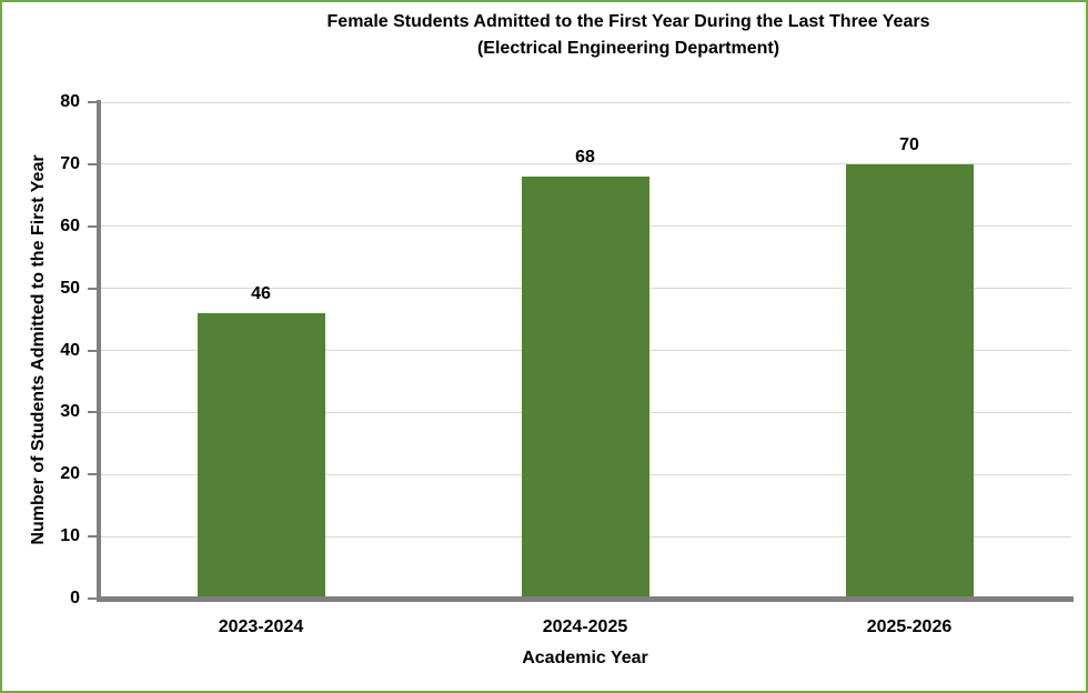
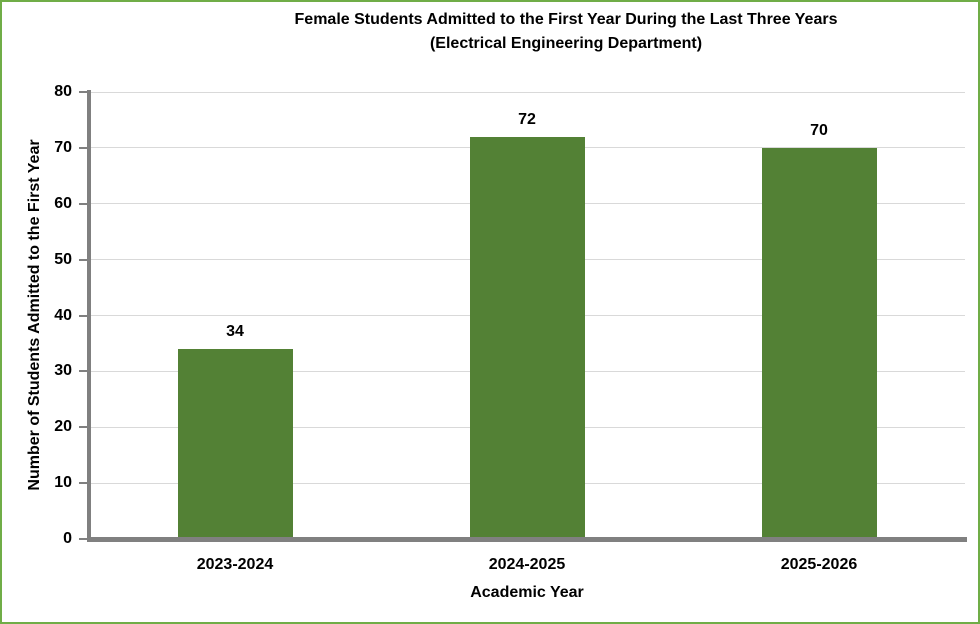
2023-2024: 46 -> 34
2024-2025: 68 -> 72
